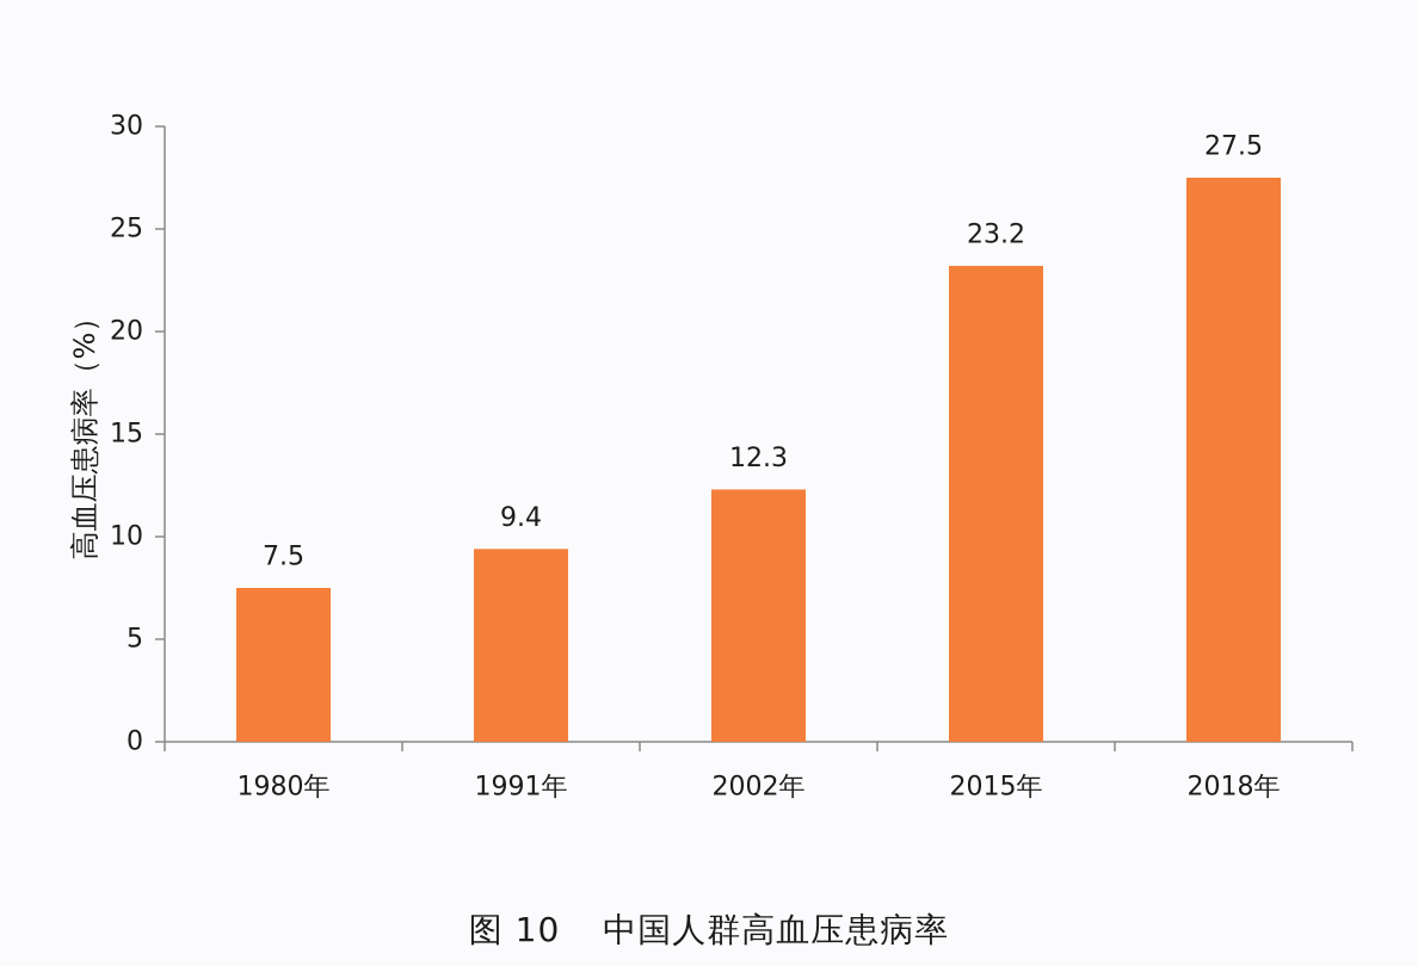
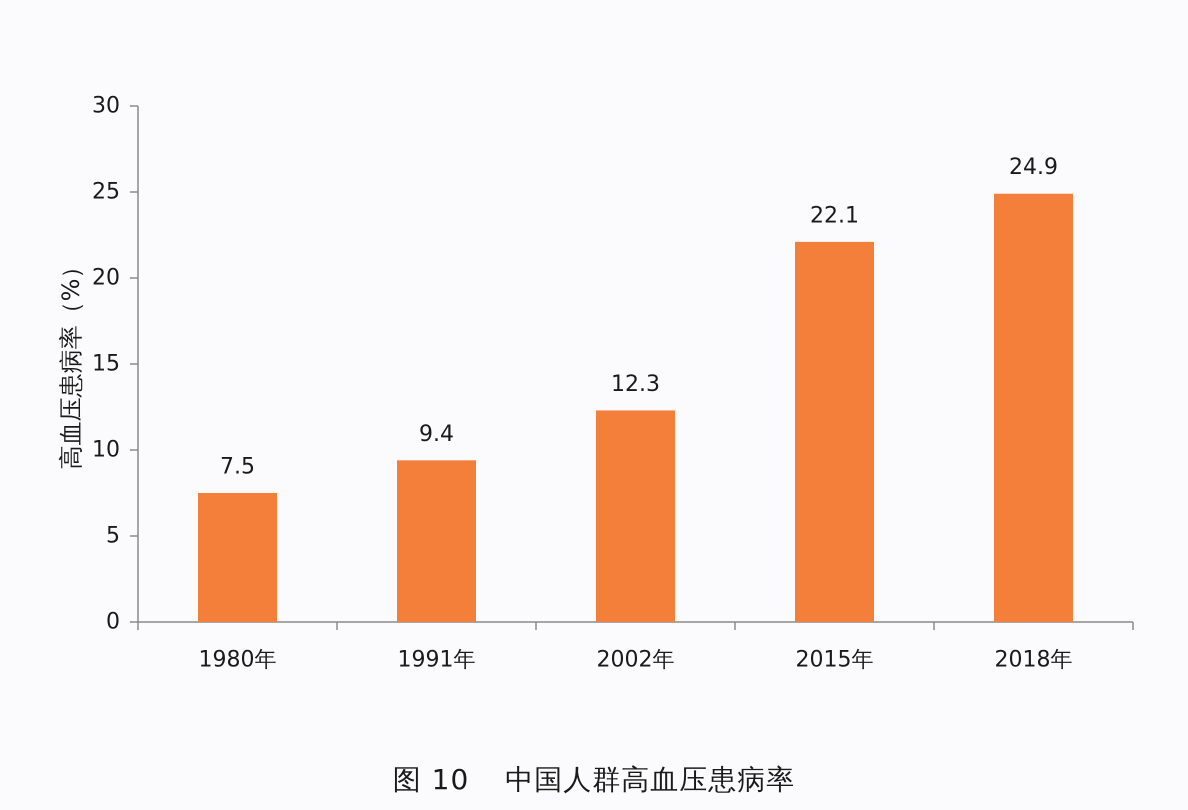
2015年: 23.2 -> 22.1
2018年: 27.5 -> 24.9
